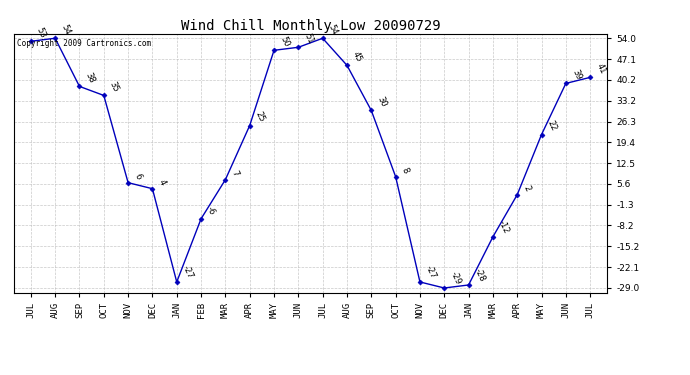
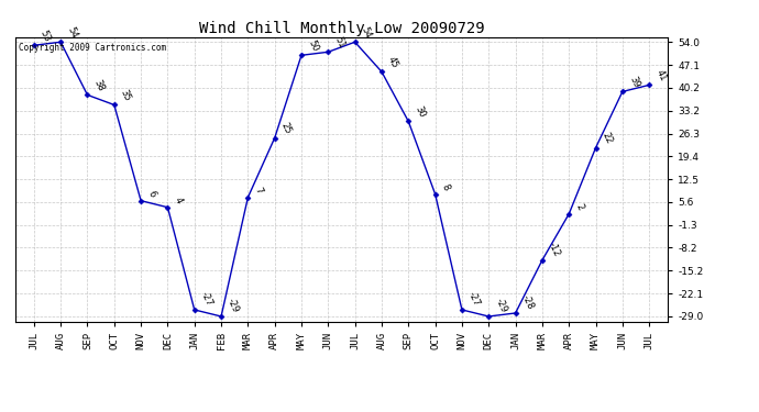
FEB: -6 -> -29
